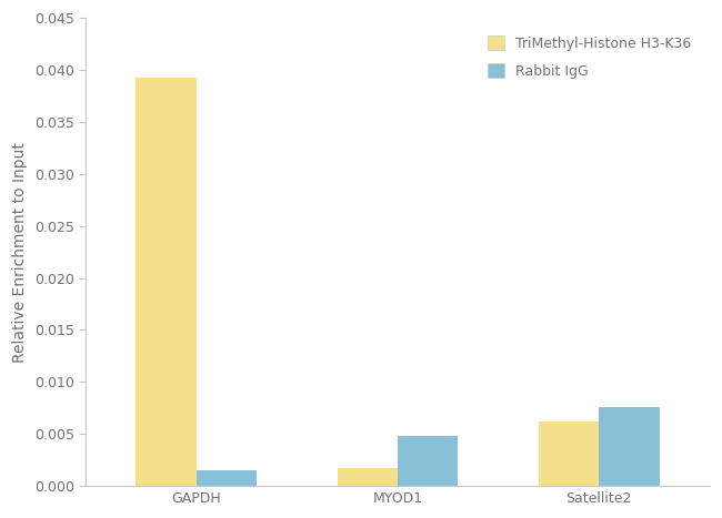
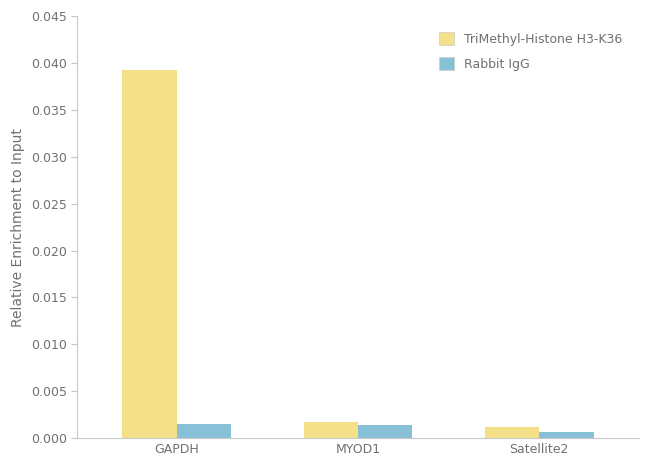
Rabbit IgG/MYOD1: 0.0048 -> 0.0014
TriMethyl-Histone H3-K36/Satellite2: 0.0062 -> 0.0011
Rabbit IgG/Satellite2: 0.0076 -> 0.0006
